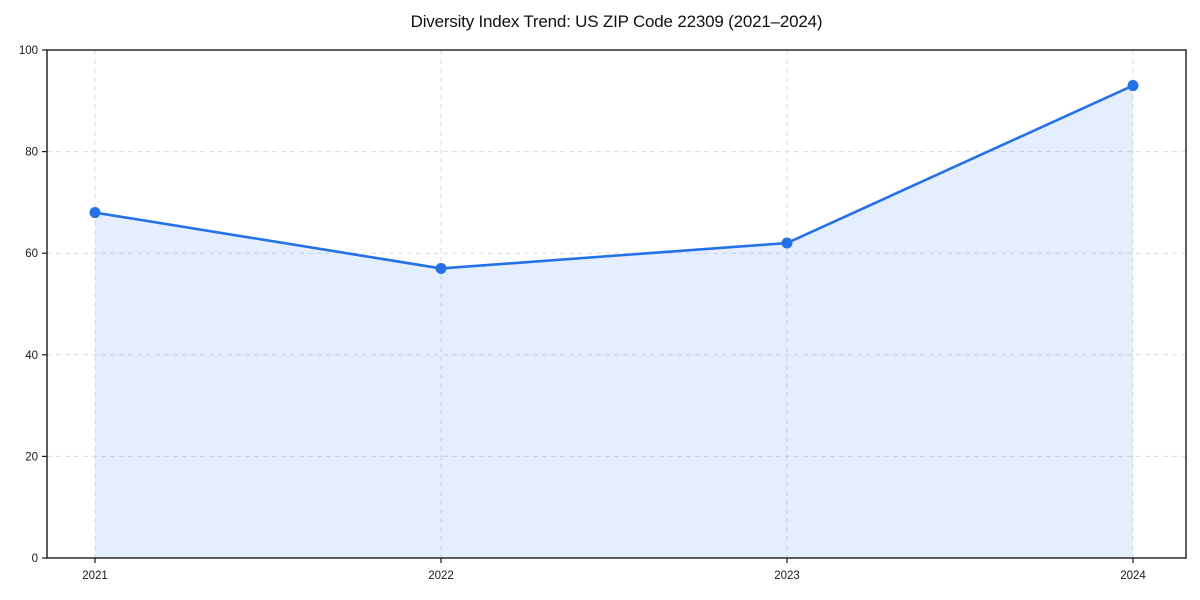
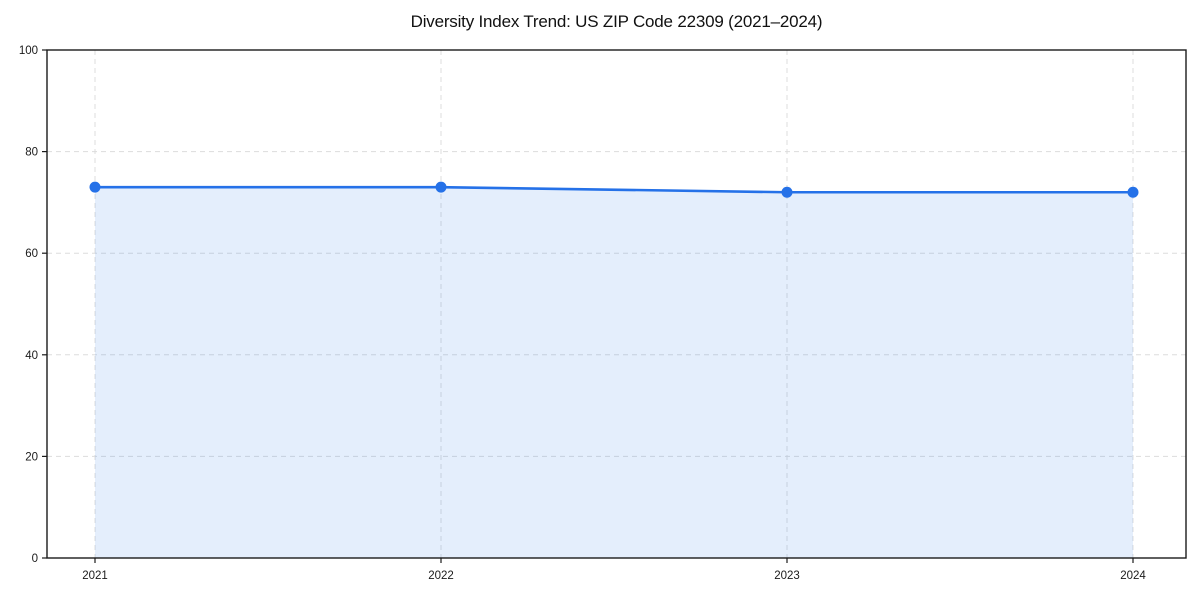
2021: 68 -> 73
2022: 57 -> 73
2023: 62 -> 72
2024: 93 -> 72
